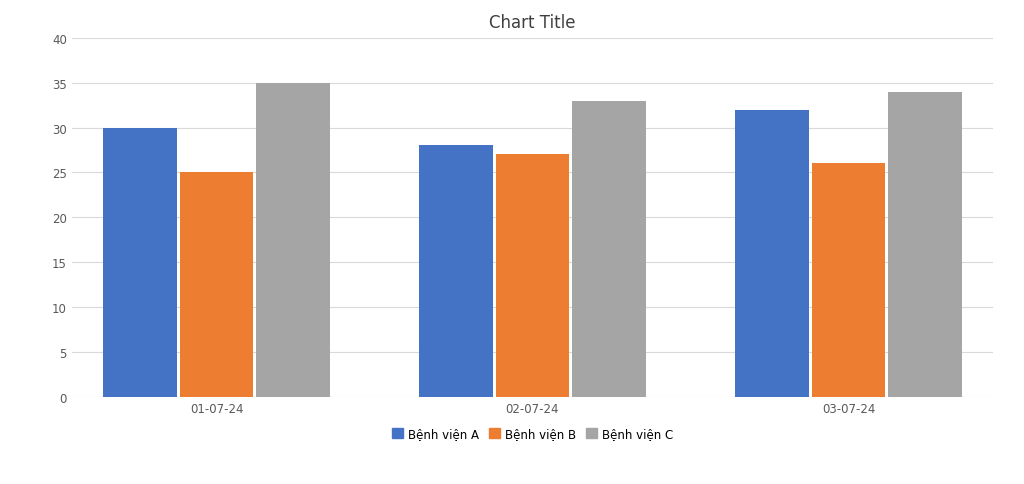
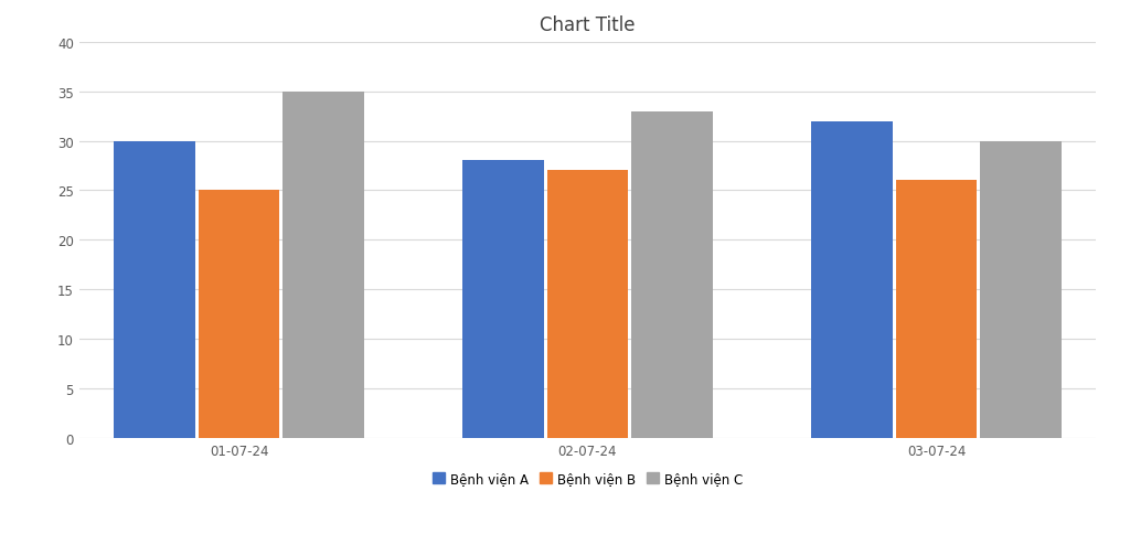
Bệnh viện C/03-07-24: 34 -> 30
